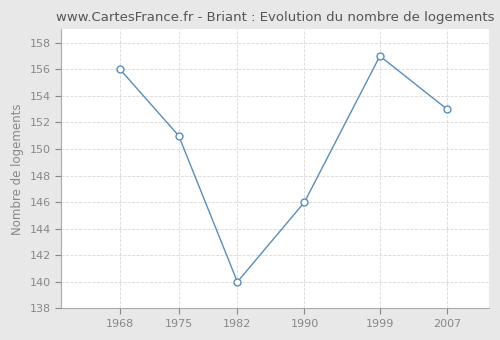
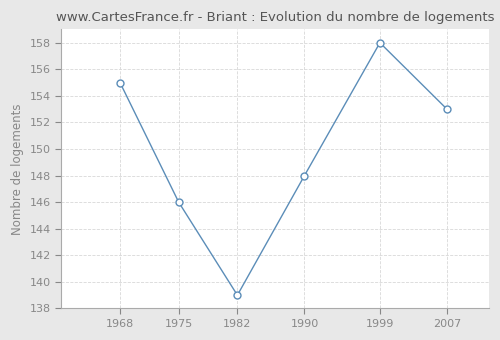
1968: 156 -> 155
1975: 151 -> 146
1982: 140 -> 139
1990: 146 -> 148
1999: 157 -> 158
